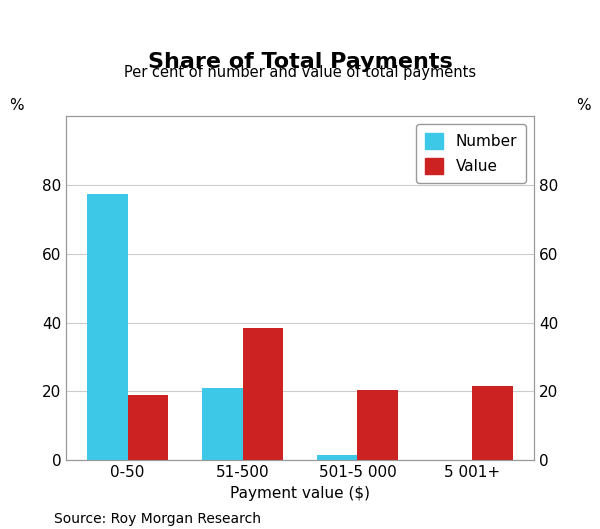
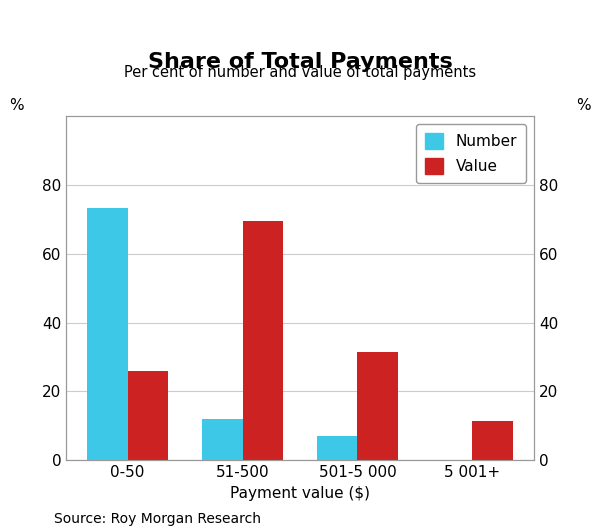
Number/0-50: 77.5 -> 73.5
Value/0-50: 19.0 -> 26.0
Number/51-500: 21.0 -> 12.0
Value/51-500: 38.5 -> 69.5
Number/501-5 000: 1.5 -> 7.0
Value/501-5 000: 20.5 -> 31.5
Value/5 001+: 21.5 -> 11.5
